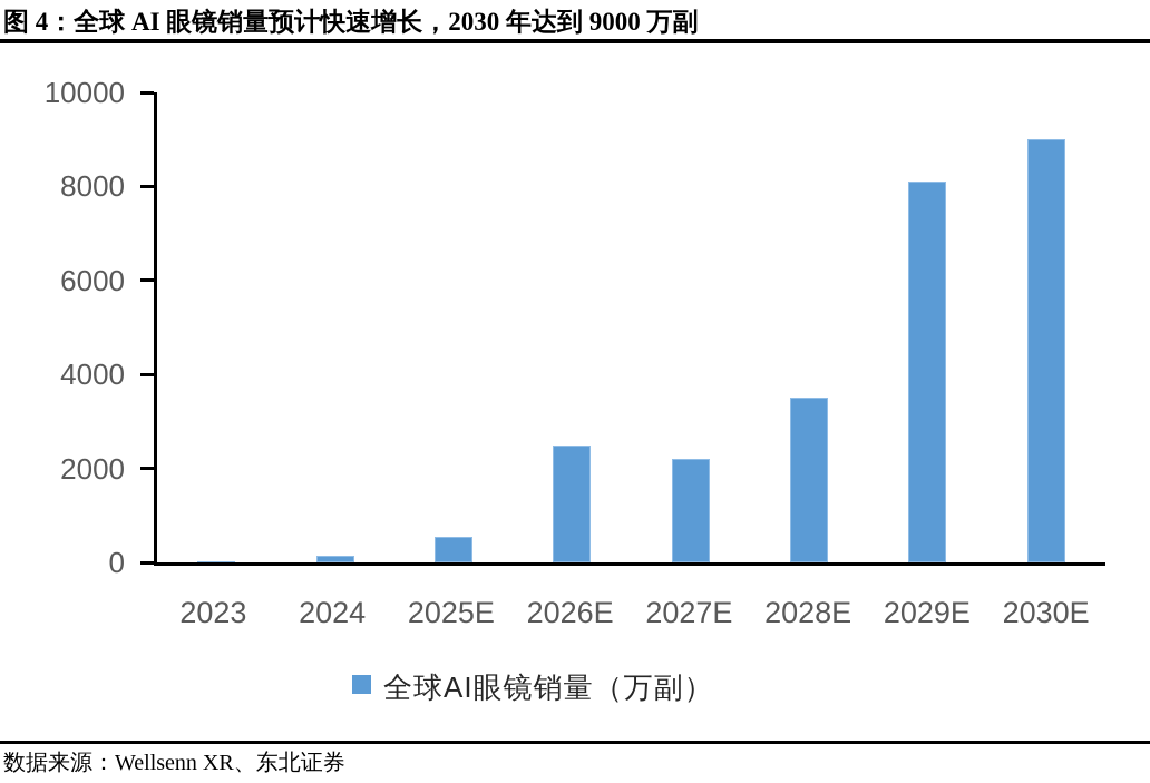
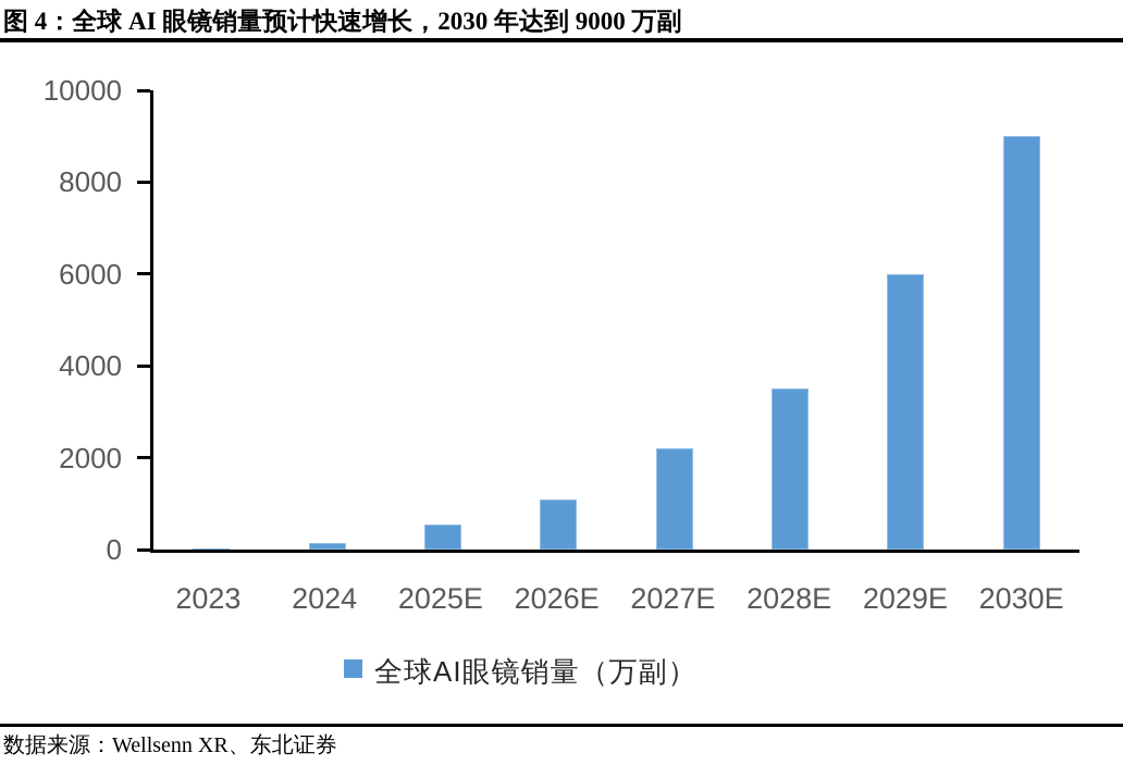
2026E: 2500 -> 1100
2029E: 8100 -> 6000
